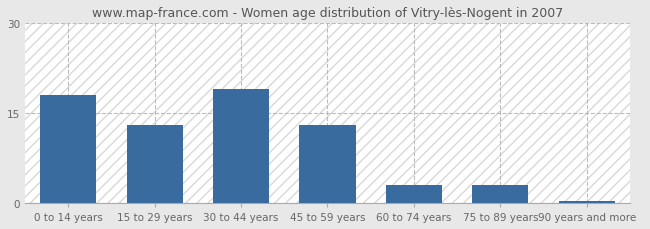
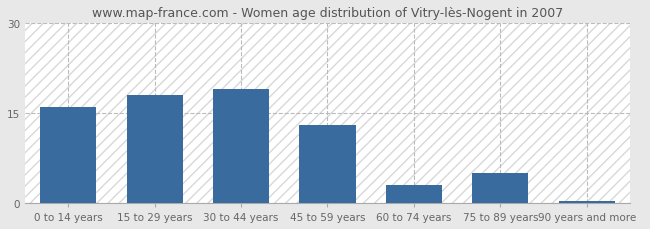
0 to 14 years: 18.0 -> 16.0
15 to 29 years: 13.0 -> 18.0
75 to 89 years: 3.0 -> 5.0
